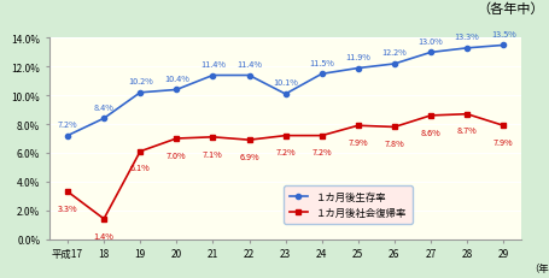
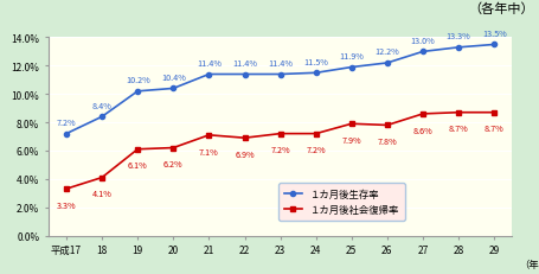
１カ月後社会復帰率/18: 1.4% -> 4.1%
１カ月後社会復帰率/20: 7.0% -> 6.2%
１カ月後生存率/23: 10.1% -> 11.4%
１カ月後社会復帰率/29: 7.9% -> 8.7%
